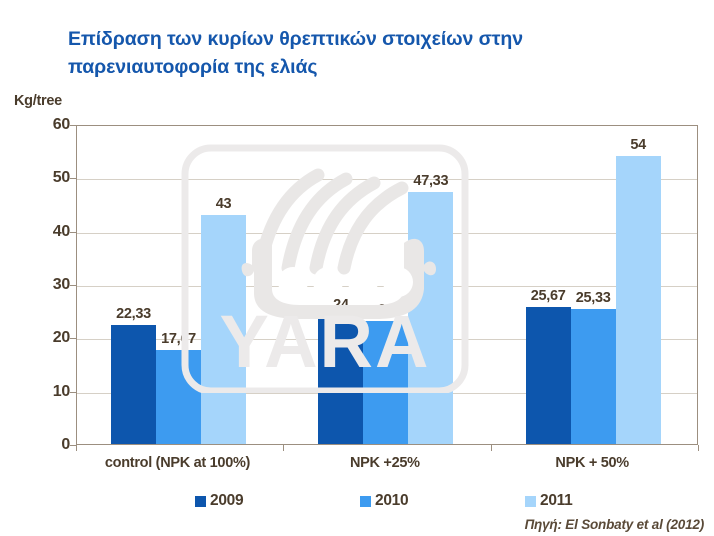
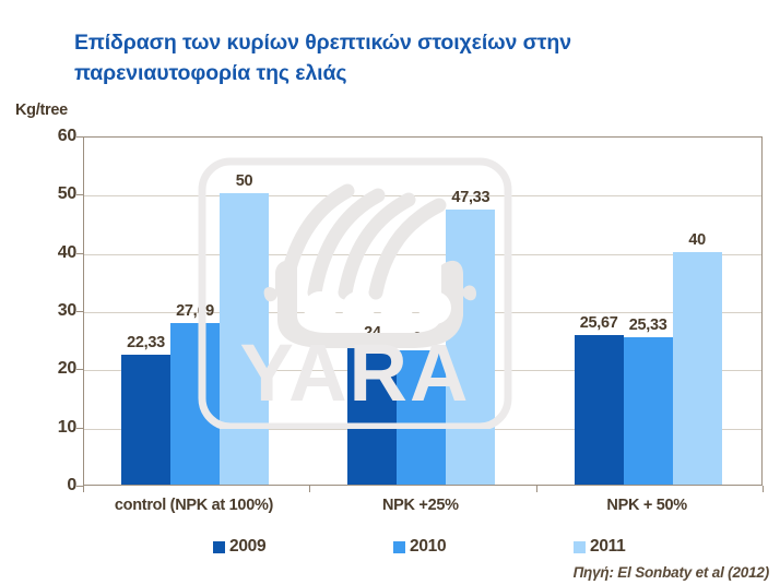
2010/control (NPK at 100%): 17,67 -> 27,69
2011/control (NPK at 100%): 43 -> 50
2011/NPK + 50%: 54 -> 40
